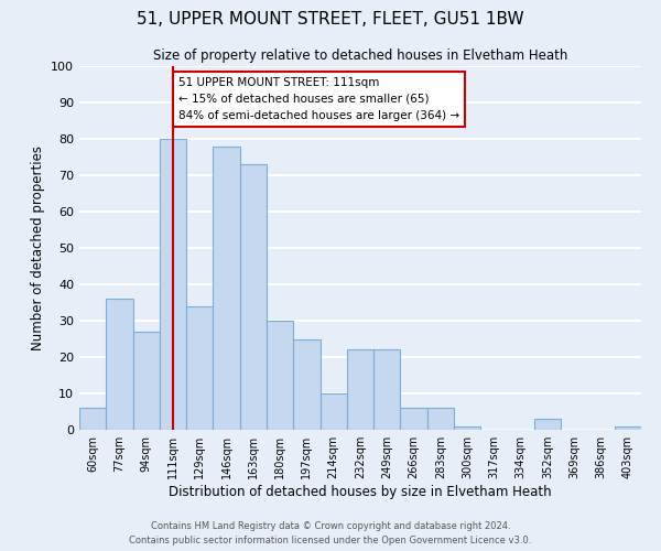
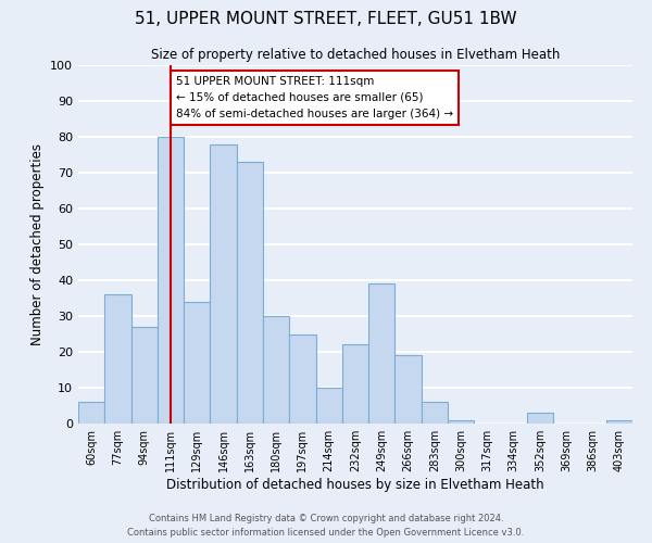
249sqm: 22 -> 39
266sqm: 6 -> 19
